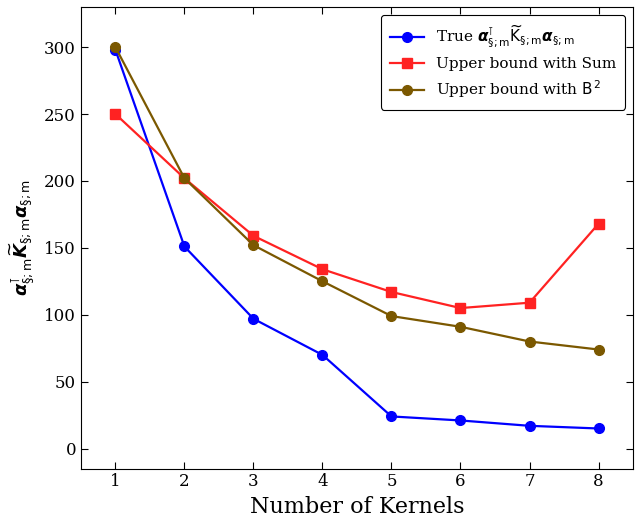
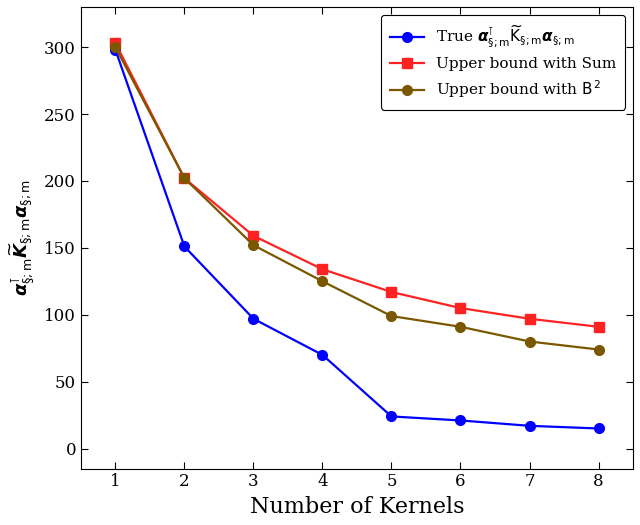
Upper bound with Sum/1: 250 -> 303
Upper bound with Sum/7: 109 -> 97
Upper bound with Sum/8: 168 -> 91
